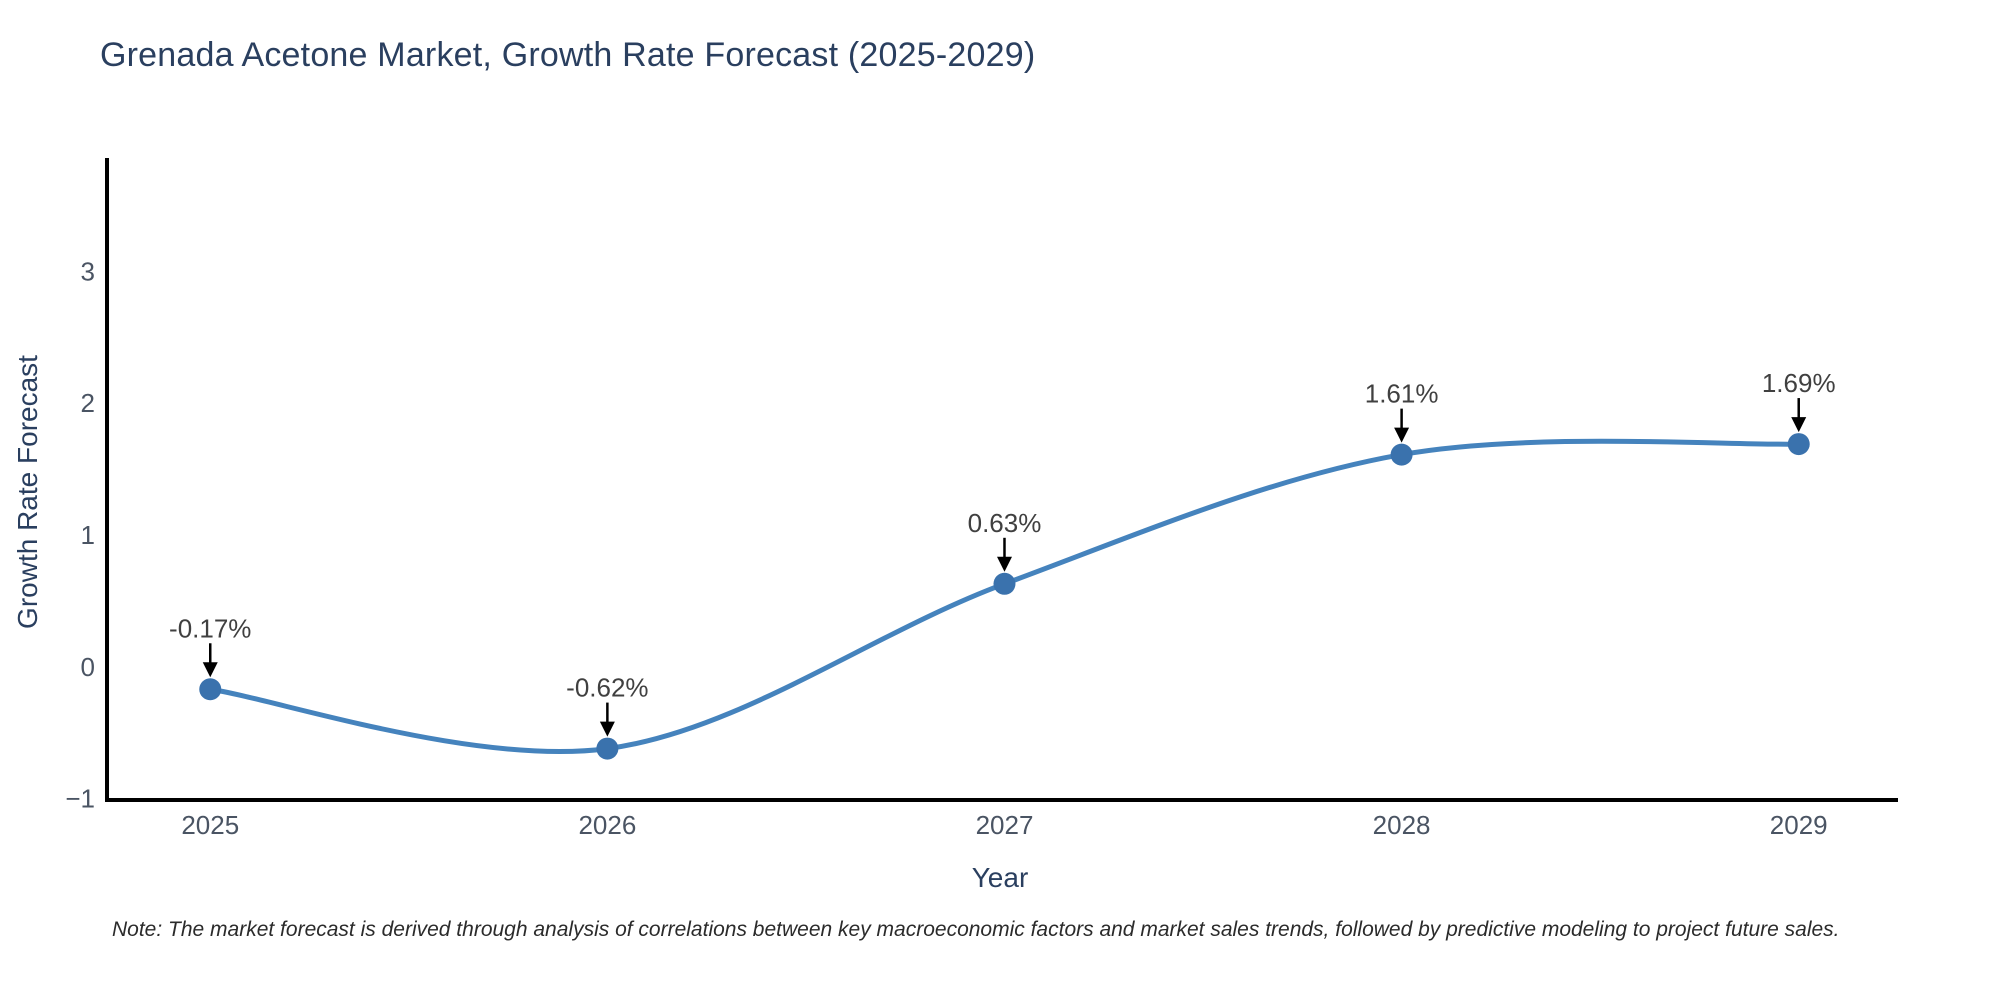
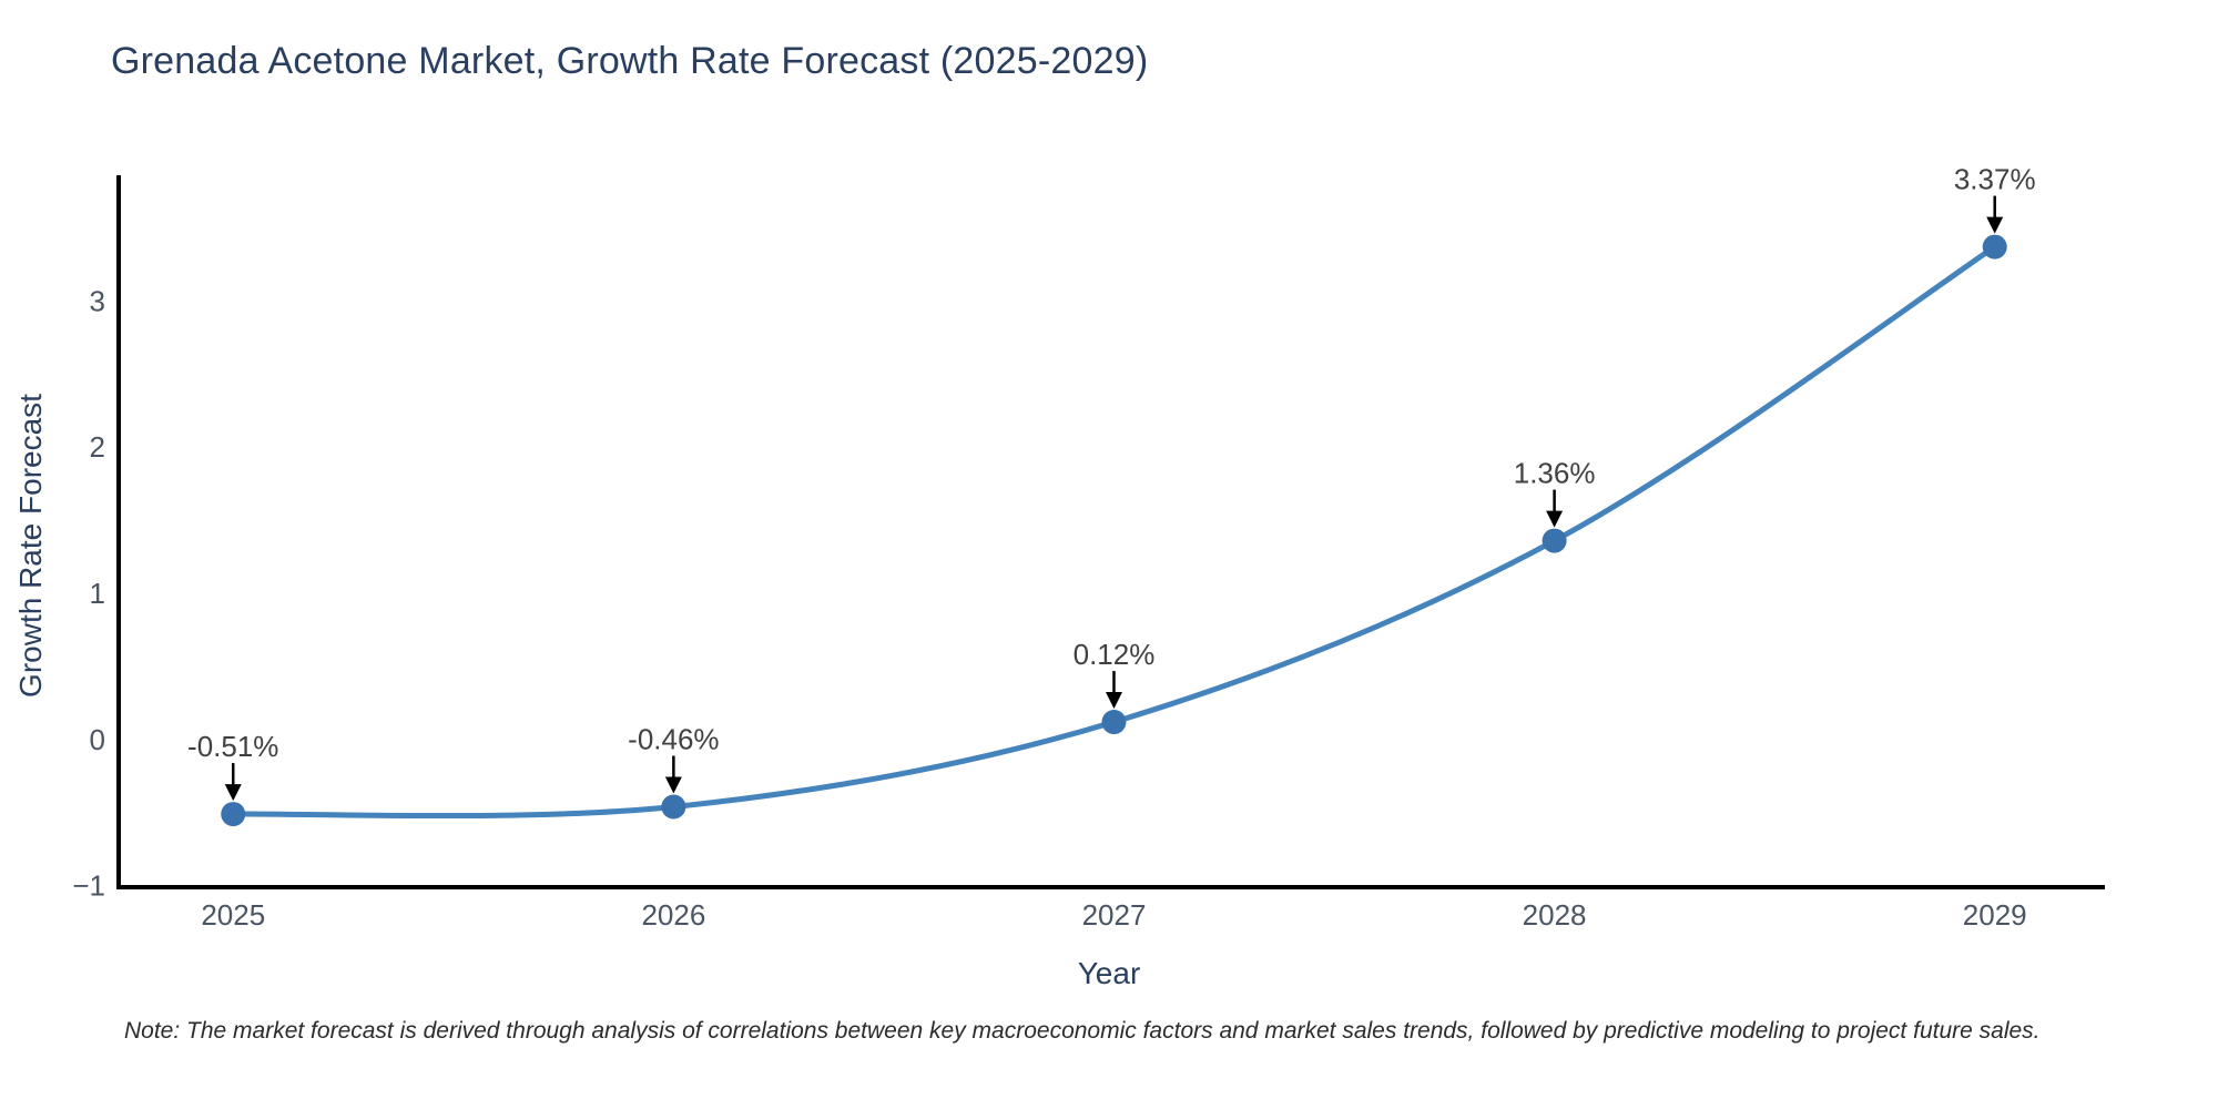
2025: -0.17% -> -0.51%
2026: -0.62% -> -0.46%
2027: 0.63% -> 0.12%
2028: 1.61% -> 1.36%
2029: 1.69% -> 3.37%
